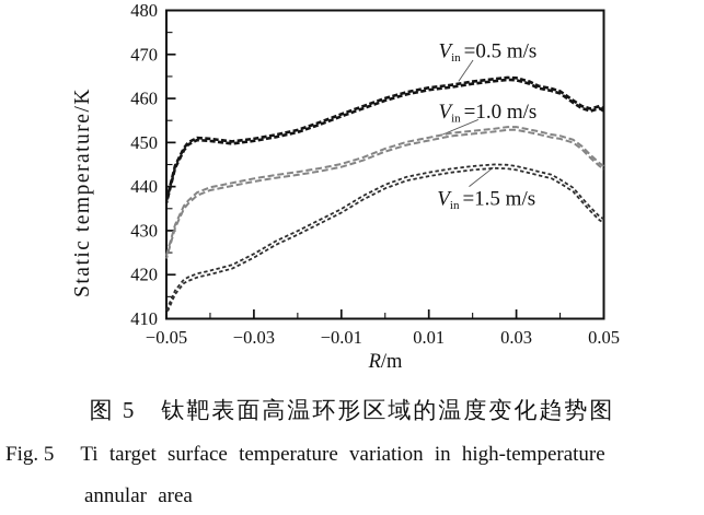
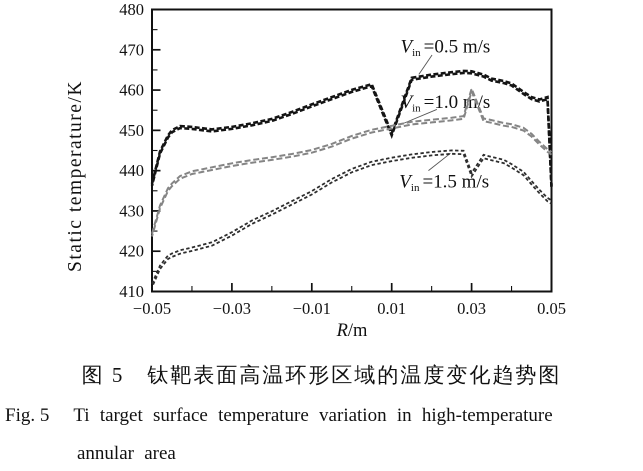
Vin=0.5 m/s/0.01: 462 -> 449
Vin=1.0 m/s/0.03: 453 -> 460
Vin=1.5 m/s/0.03: 444 -> 439
Vin=0.5 m/s/0.05: 457 -> 436
